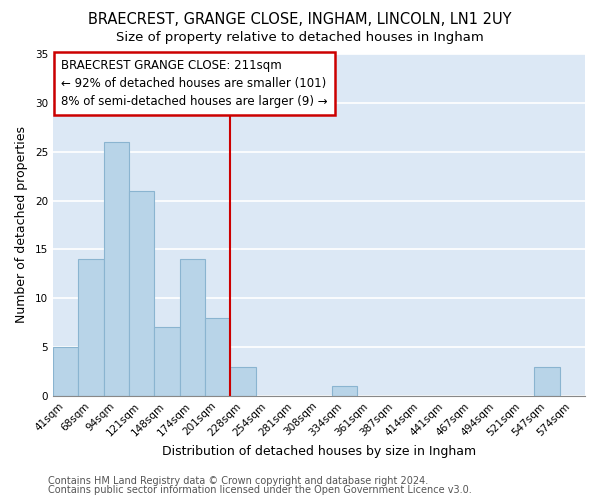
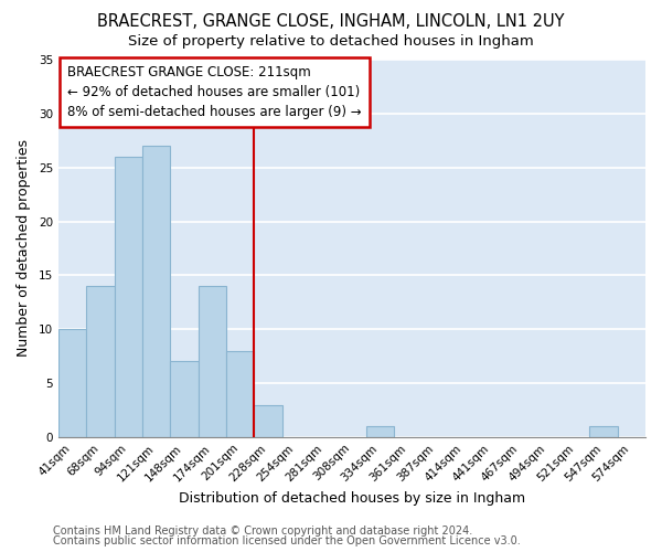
41sqm: 5 -> 10
121sqm: 21 -> 27
547sqm: 3 -> 1
